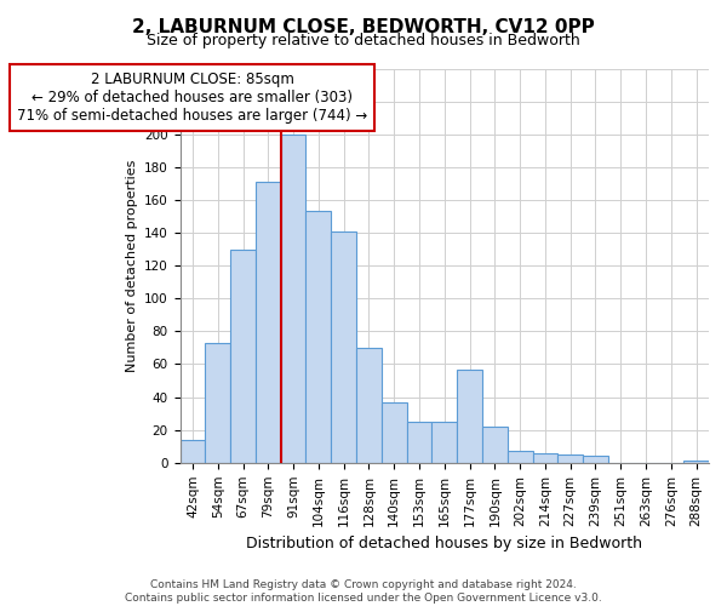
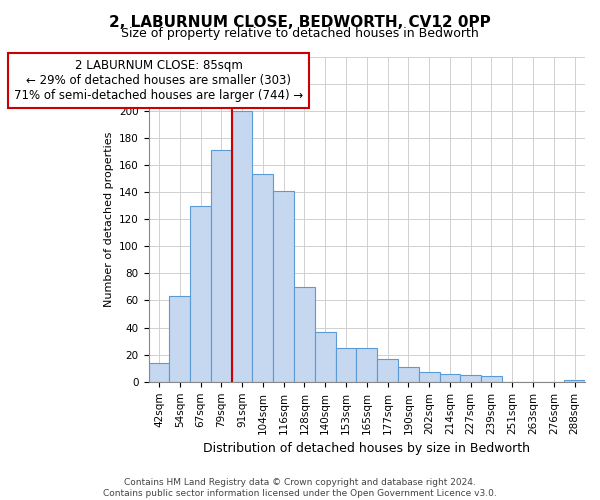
54sqm: 73 -> 63
177sqm: 57 -> 17
190sqm: 22 -> 11
